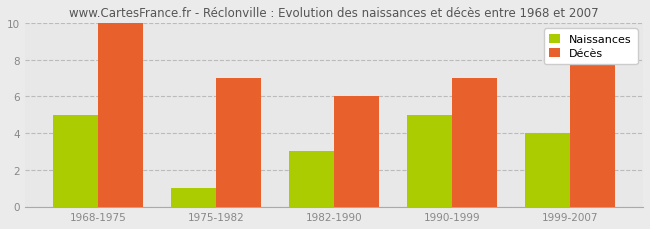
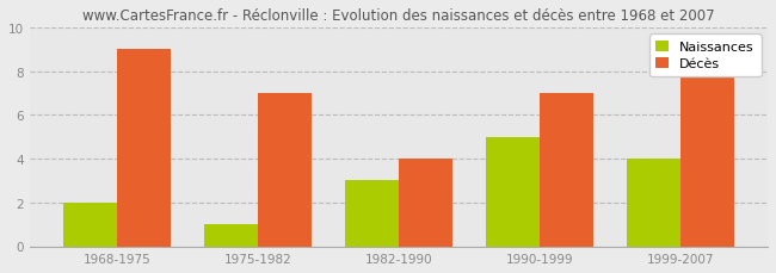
Naissances/1968-1975: 5 -> 2
Décès/1968-1975: 10 -> 9
Décès/1982-1990: 6 -> 4
